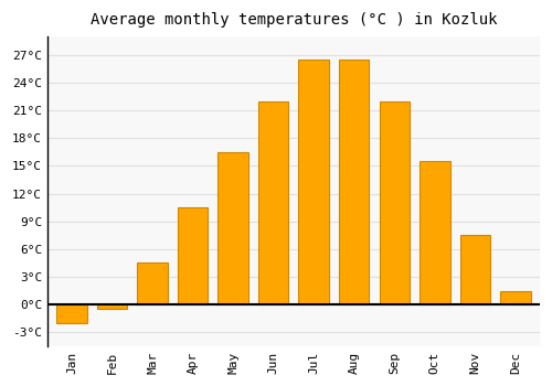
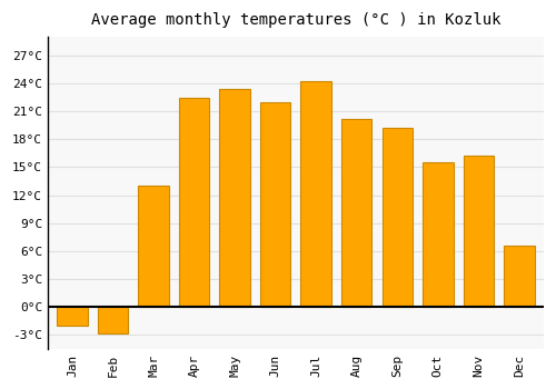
Feb: -0.5°C -> -2.8°C
Mar: 4.5°C -> 13.0°C
Apr: 10.5°C -> 22.4°C
May: 16.5°C -> 23.4°C
Jul: 26.5°C -> 24.2°C
Aug: 26.5°C -> 20.2°C
Sep: 22.0°C -> 19.2°C
Nov: 7.5°C -> 16.2°C
Dec: 1.5°C -> 6.6°C
